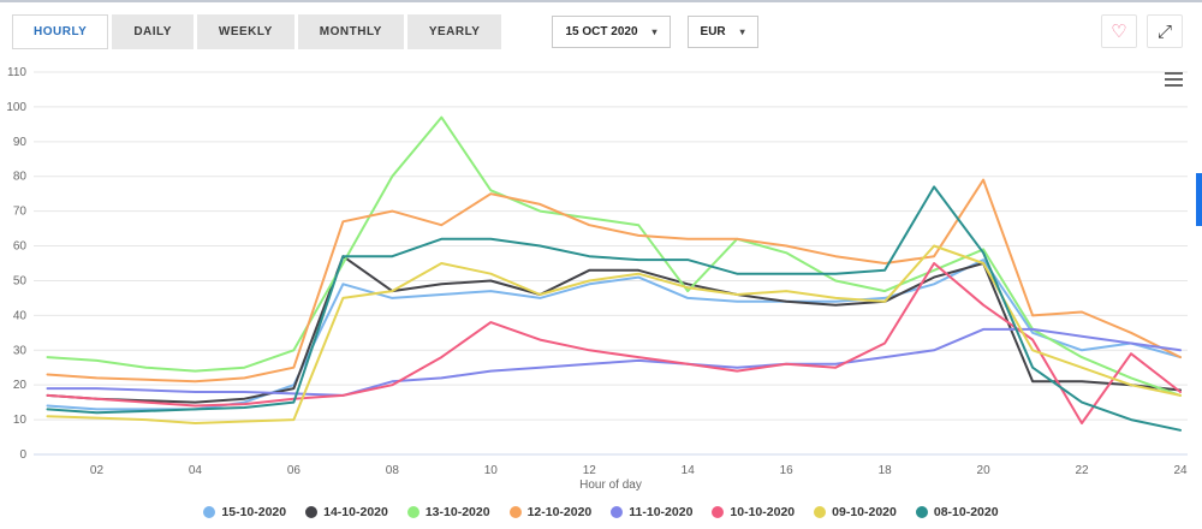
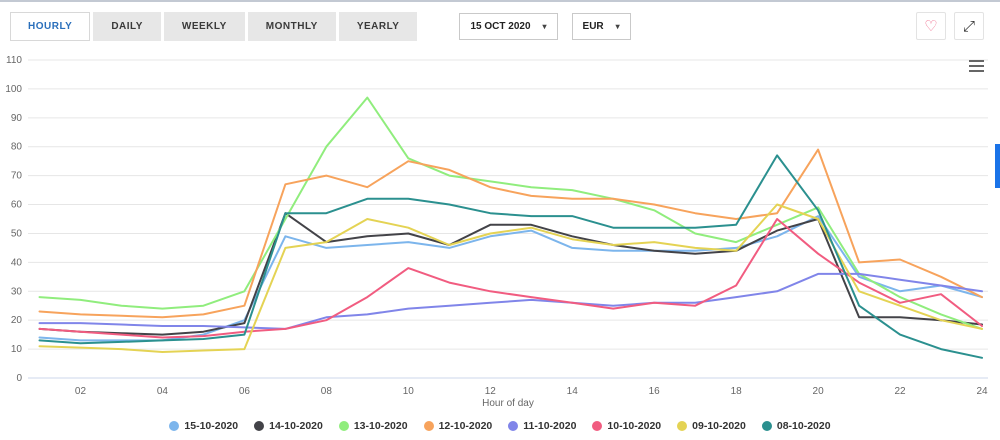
13-10-2020/14: 47 -> 65
10-10-2020/22: 9 -> 26
